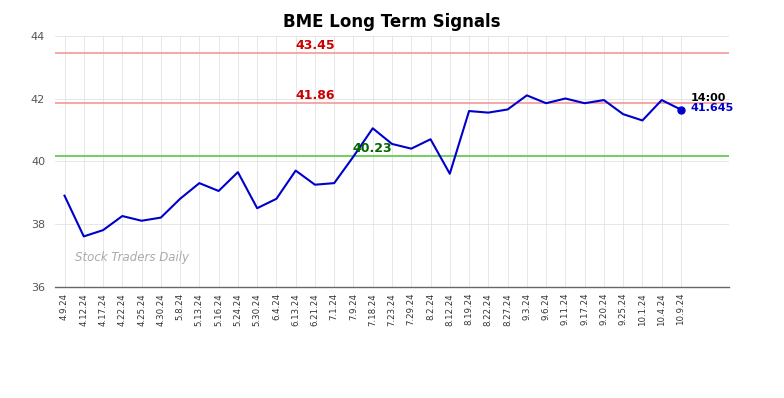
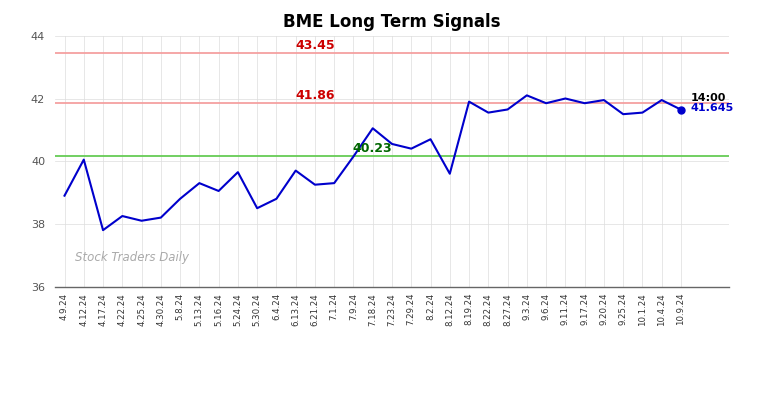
4.12.24: 37.60 -> 40.05
8.19.24: 41.60 -> 41.90
10.1.24: 41.30 -> 41.55
